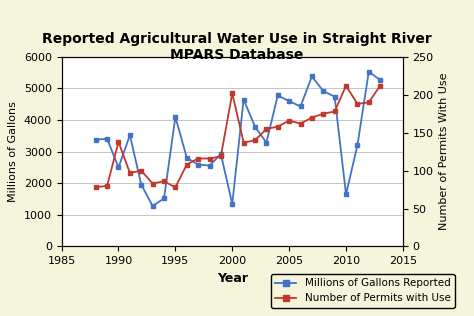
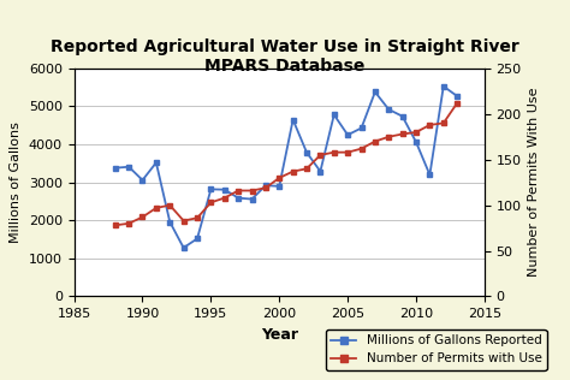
Millions of Gallons Reported/1990: 2500 -> 3060
Number of Permits with Use/1990: 138 -> 87
Millions of Gallons Reported/1995: 4100 -> 2820
Number of Permits with Use/1995: 78 -> 103
Millions of Gallons Reported/2000: 1350 -> 2900
Number of Permits with Use/2000: 202 -> 130
Millions of Gallons Reported/2005: 4600 -> 4250
Number of Permits with Use/2005: 166 -> 158
Millions of Gallons Reported/2010: 1650 -> 4060
Number of Permits with Use/2010: 212 -> 180
